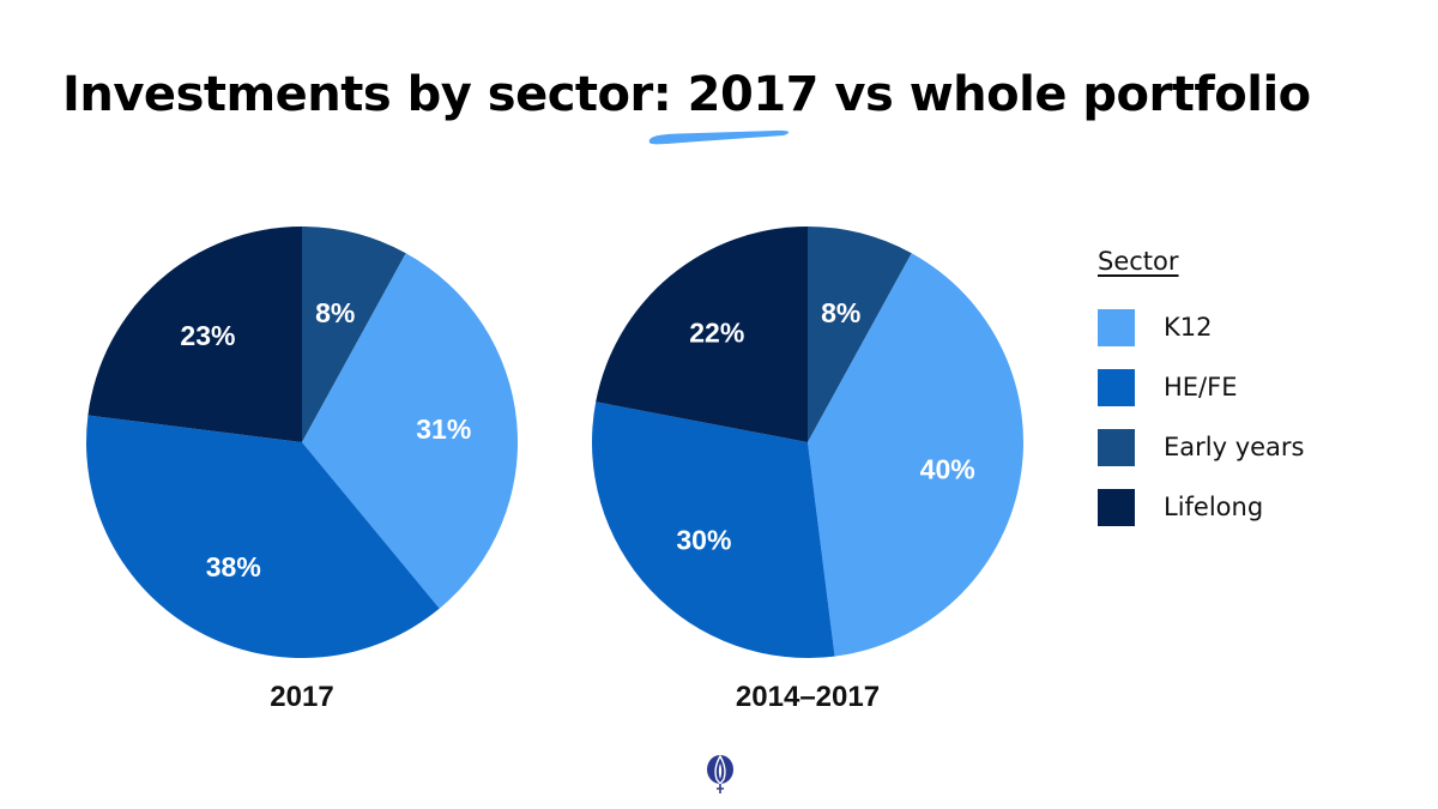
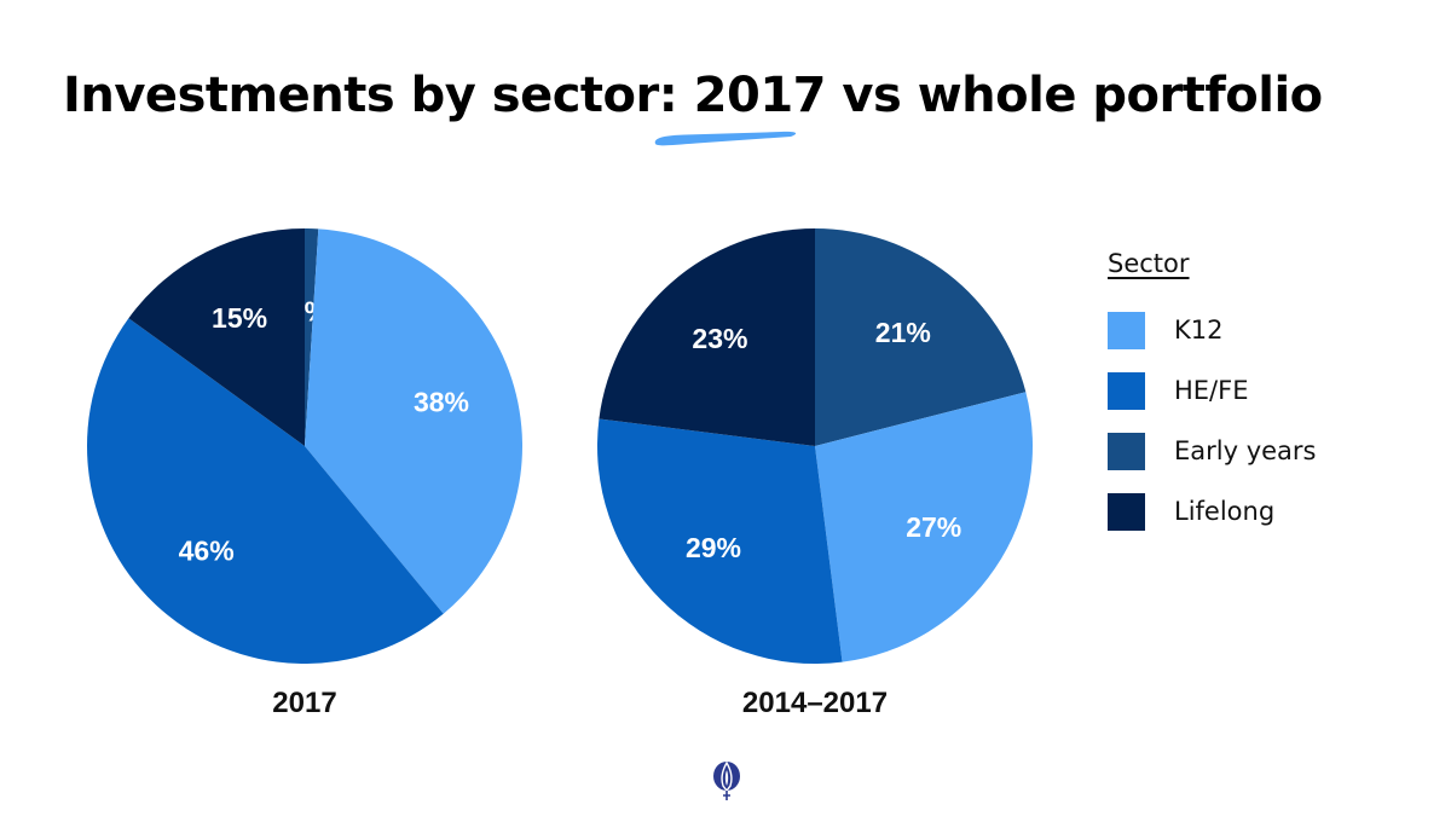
2017/Early years: 8% -> 1%
2017/K12: 31% -> 38%
2017/HE/FE: 38% -> 46%
2017/Lifelong: 23% -> 15%
2014–2017/Early years: 8% -> 21%
2014–2017/K12: 40% -> 27%
2014–2017/HE/FE: 30% -> 29%
2014–2017/Lifelong: 22% -> 23%
